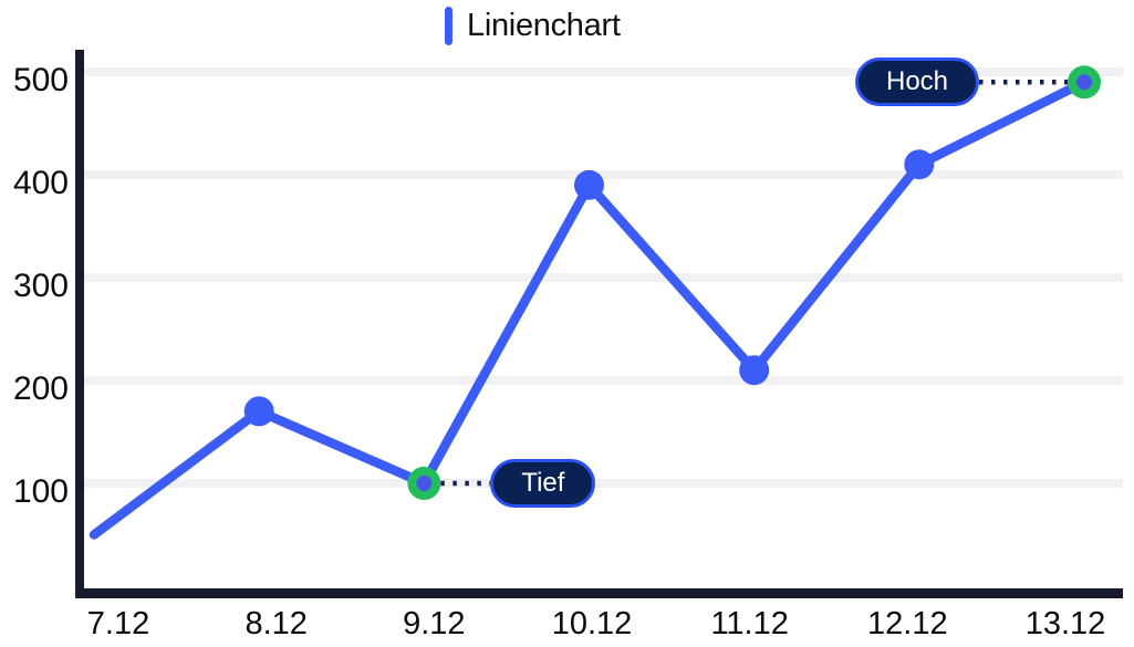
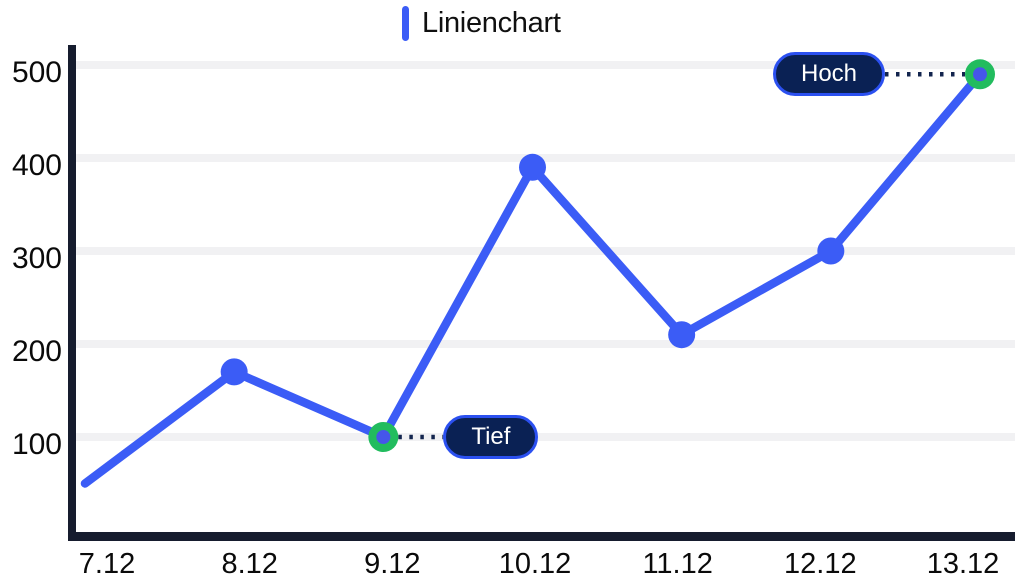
12.12: 410 -> 300
